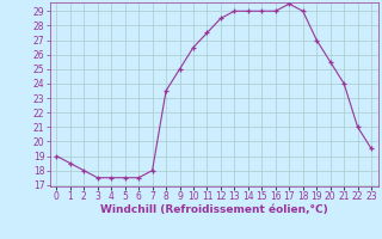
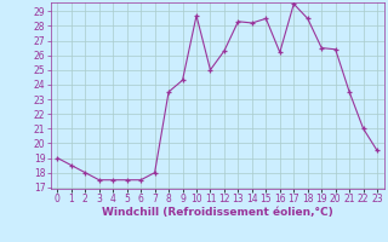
9: 25.0 -> 24.3
10: 26.5 -> 28.7
11: 27.5 -> 25.0
12: 28.5 -> 26.3
13: 29.0 -> 28.3
14: 29.0 -> 28.2
15: 29.0 -> 28.5
16: 29.0 -> 26.2
18: 29.0 -> 28.5
19: 27.0 -> 26.5
20: 25.5 -> 26.4
21: 24.0 -> 23.5
